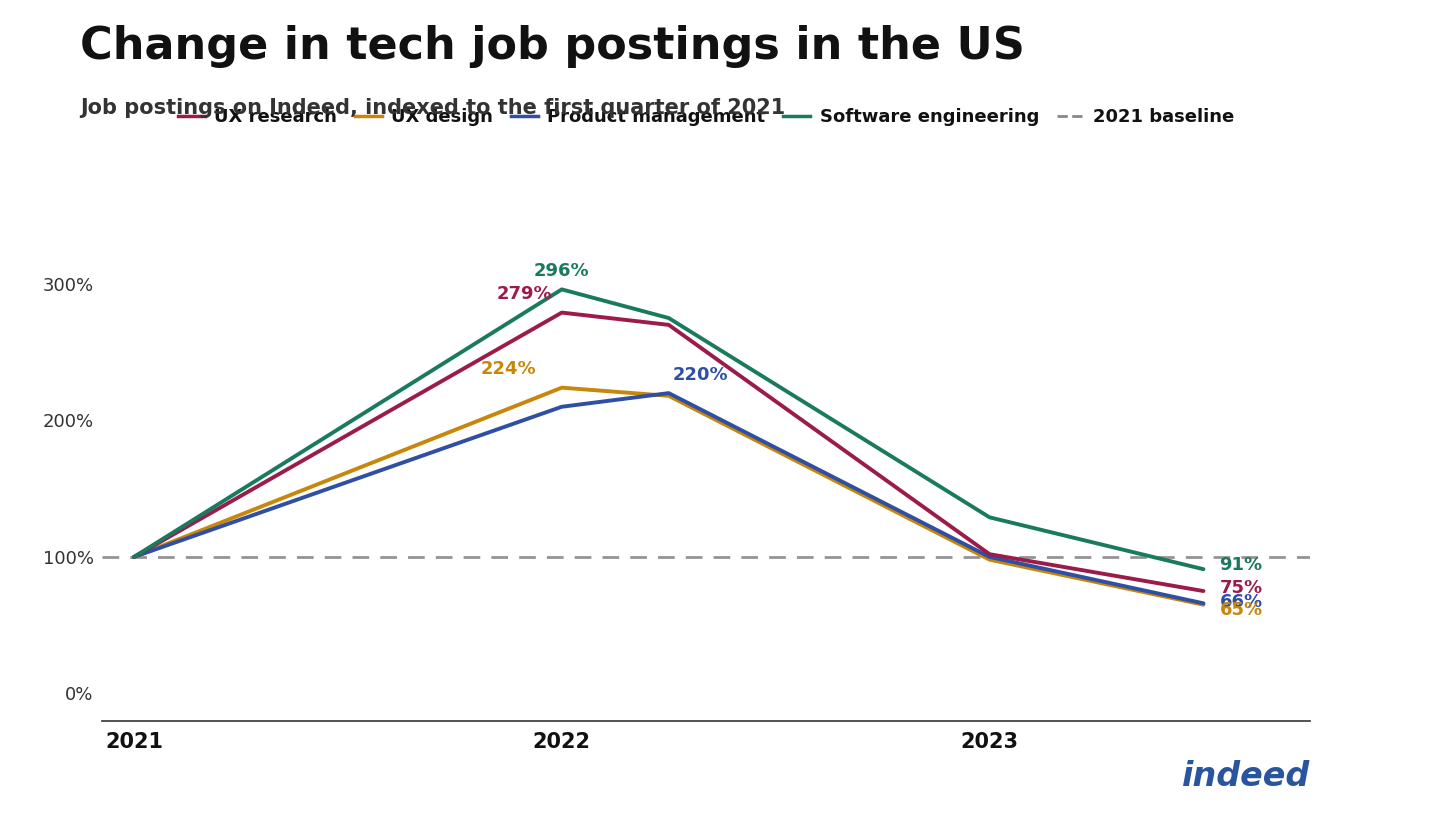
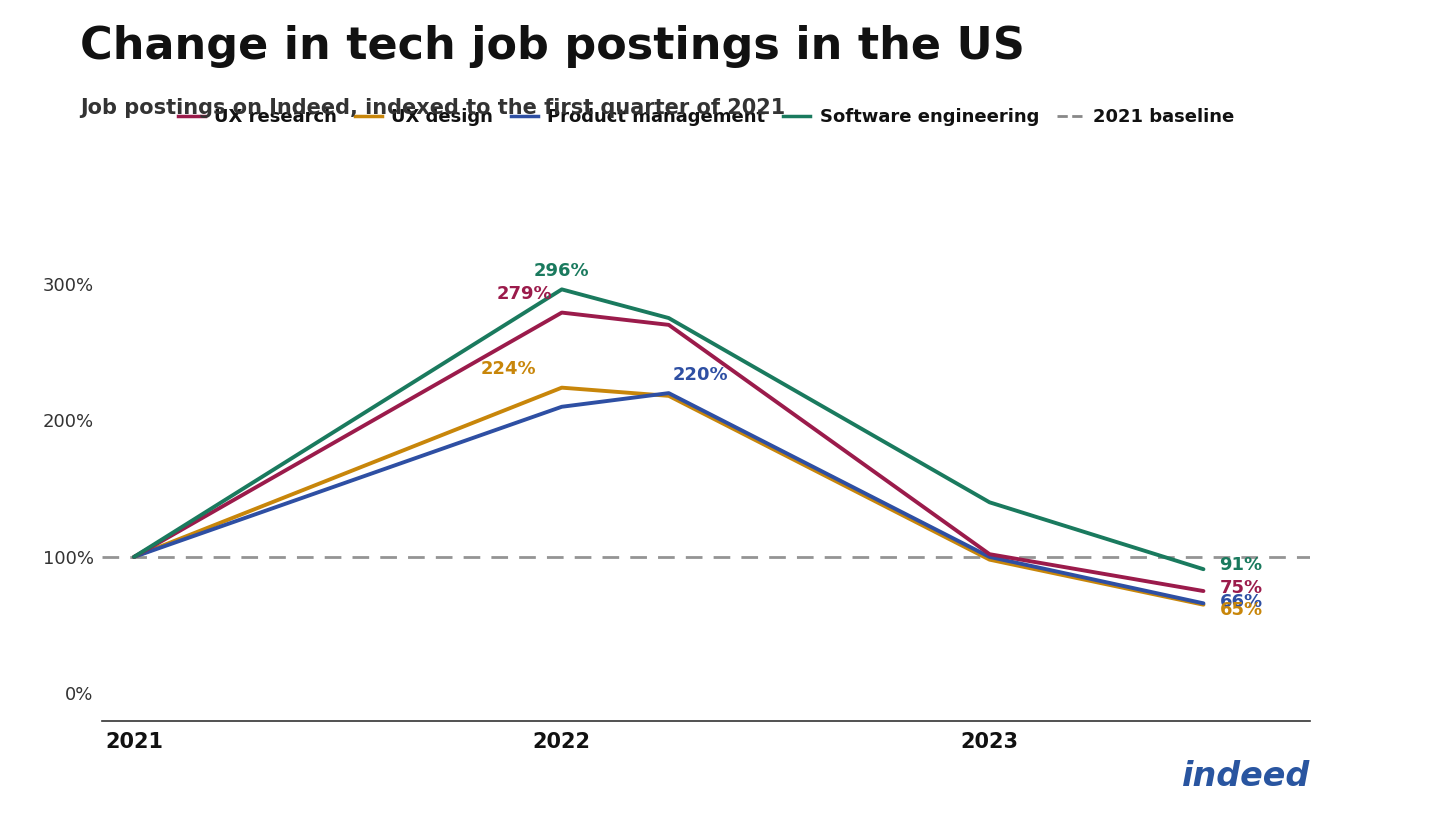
Software engineering/2023: 129% -> 140%
